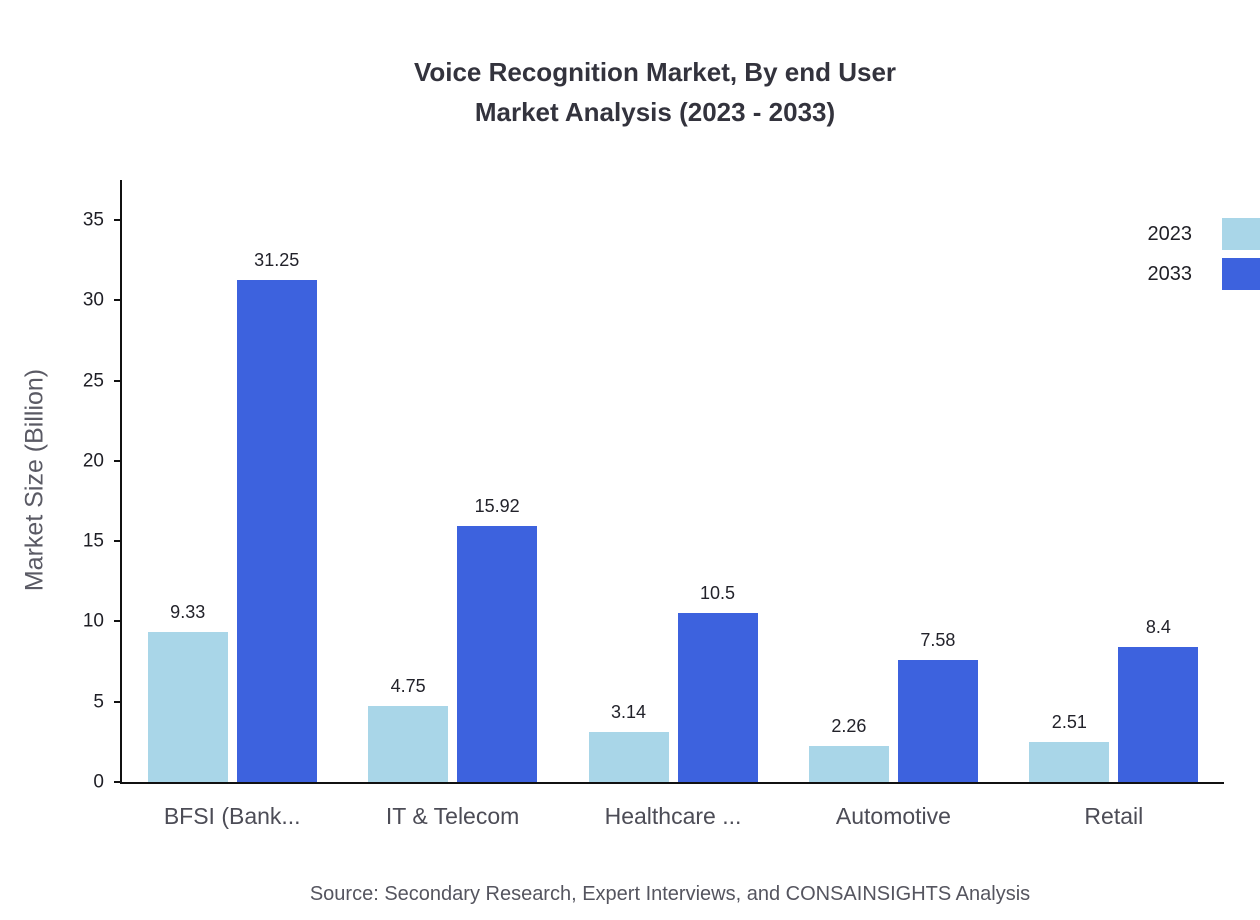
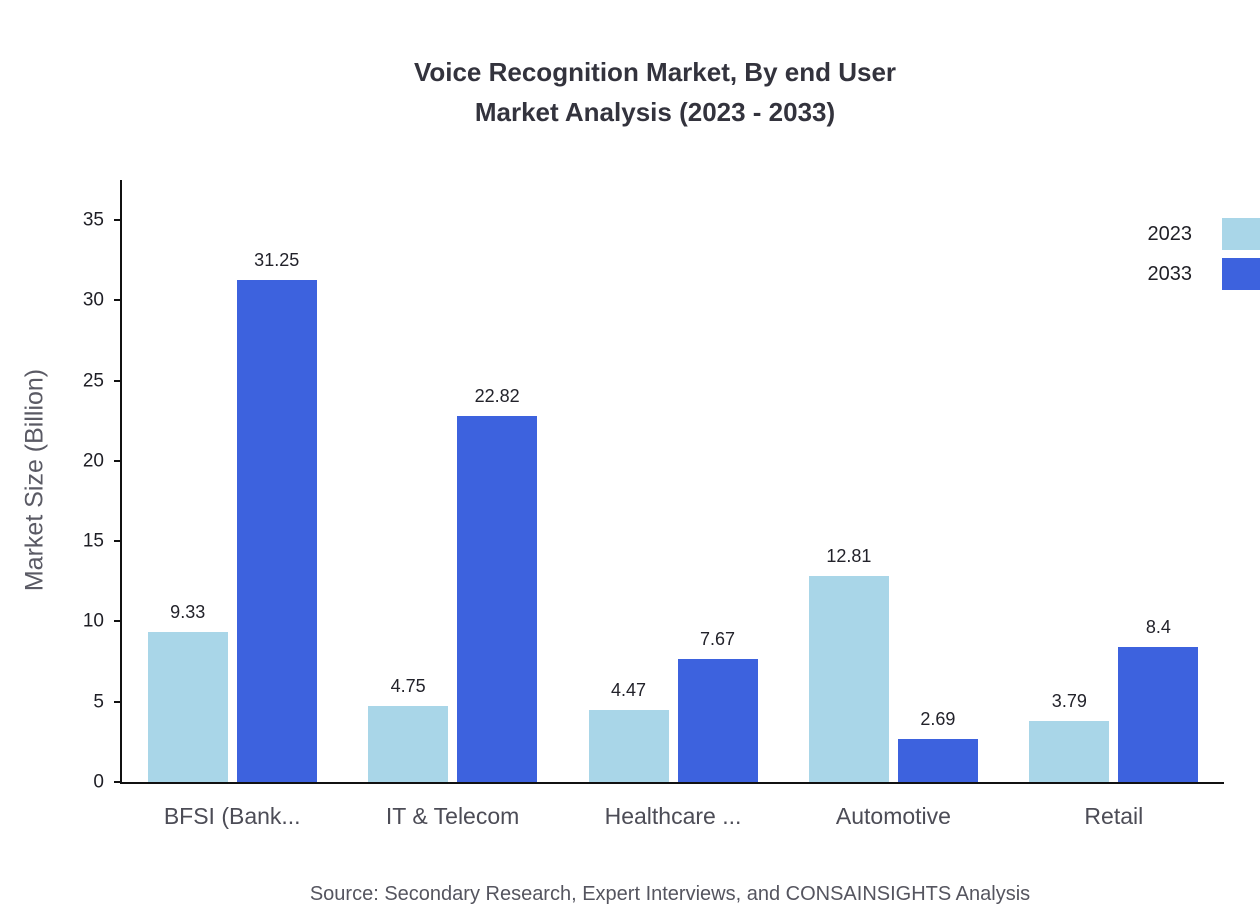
2033/IT & Telecom: 15.92 -> 22.82
2023/Healthcare ...: 3.14 -> 4.47
2033/Healthcare ...: 10.5 -> 7.67
2023/Automotive: 2.26 -> 12.81
2033/Automotive: 7.58 -> 2.69
2023/Retail: 2.51 -> 3.79
